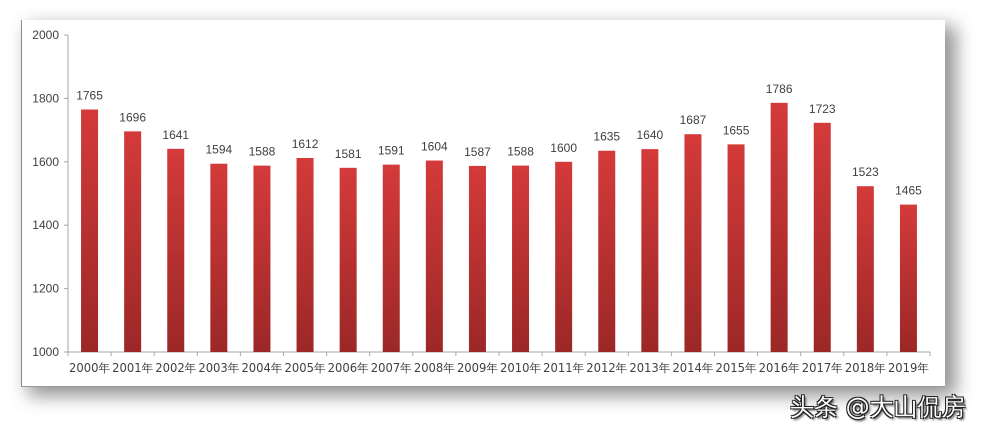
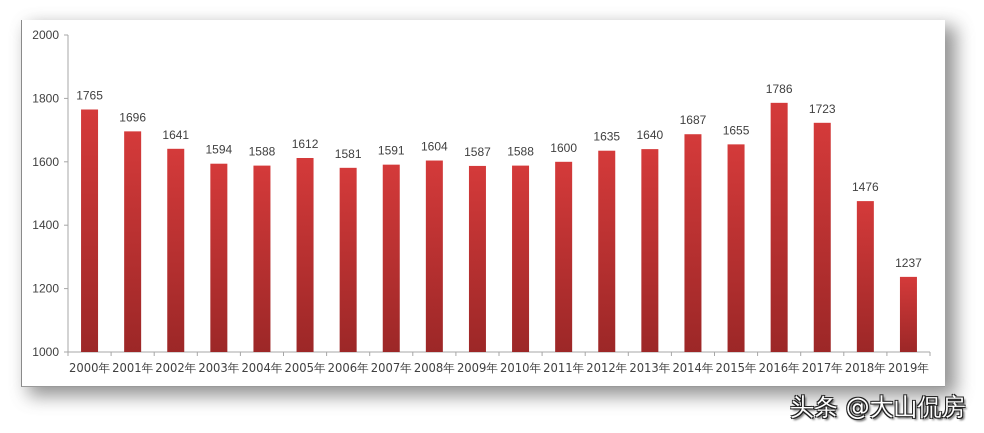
2018年: 1523 -> 1476
2019年: 1465 -> 1237
